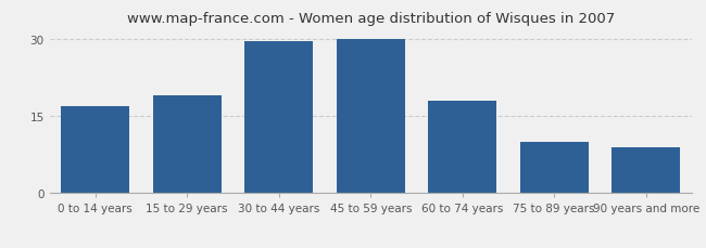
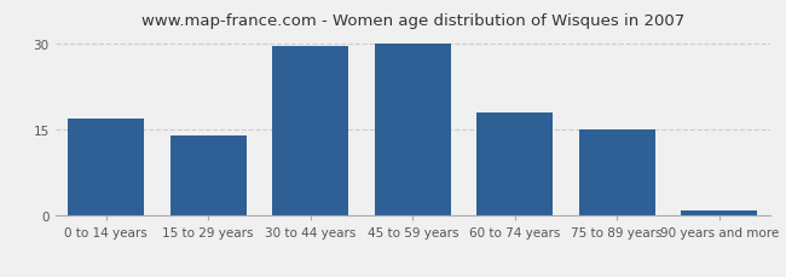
15 to 29 years: 19.0 -> 14.0
75 to 89 years: 10.0 -> 15.0
90 years and more: 9.0 -> 1.0
